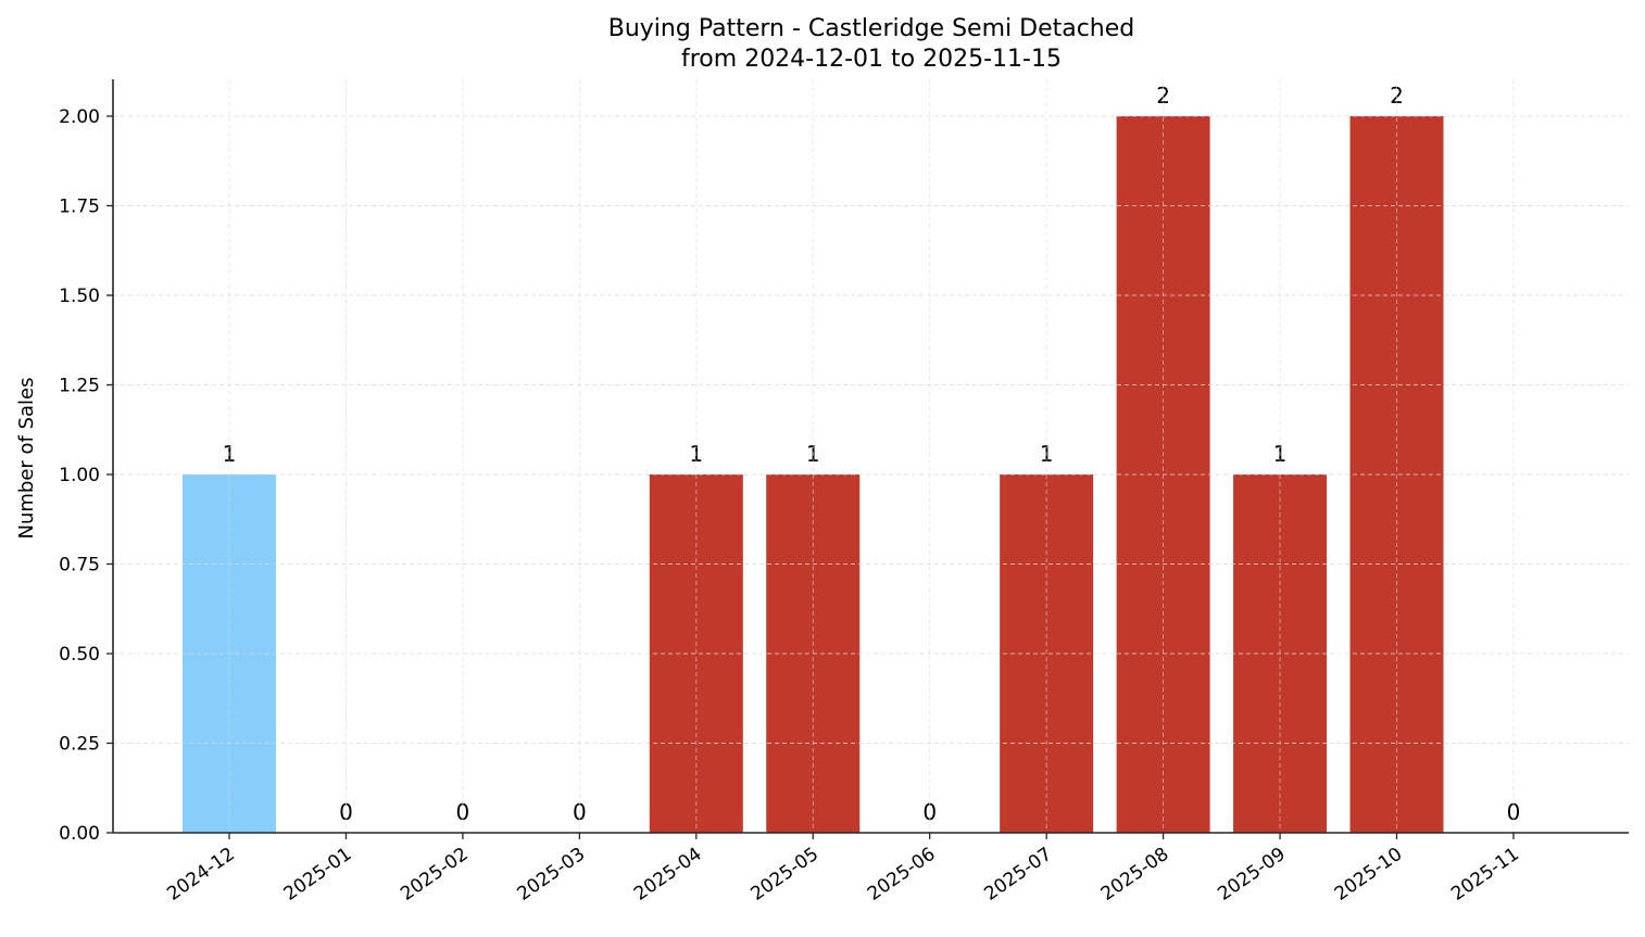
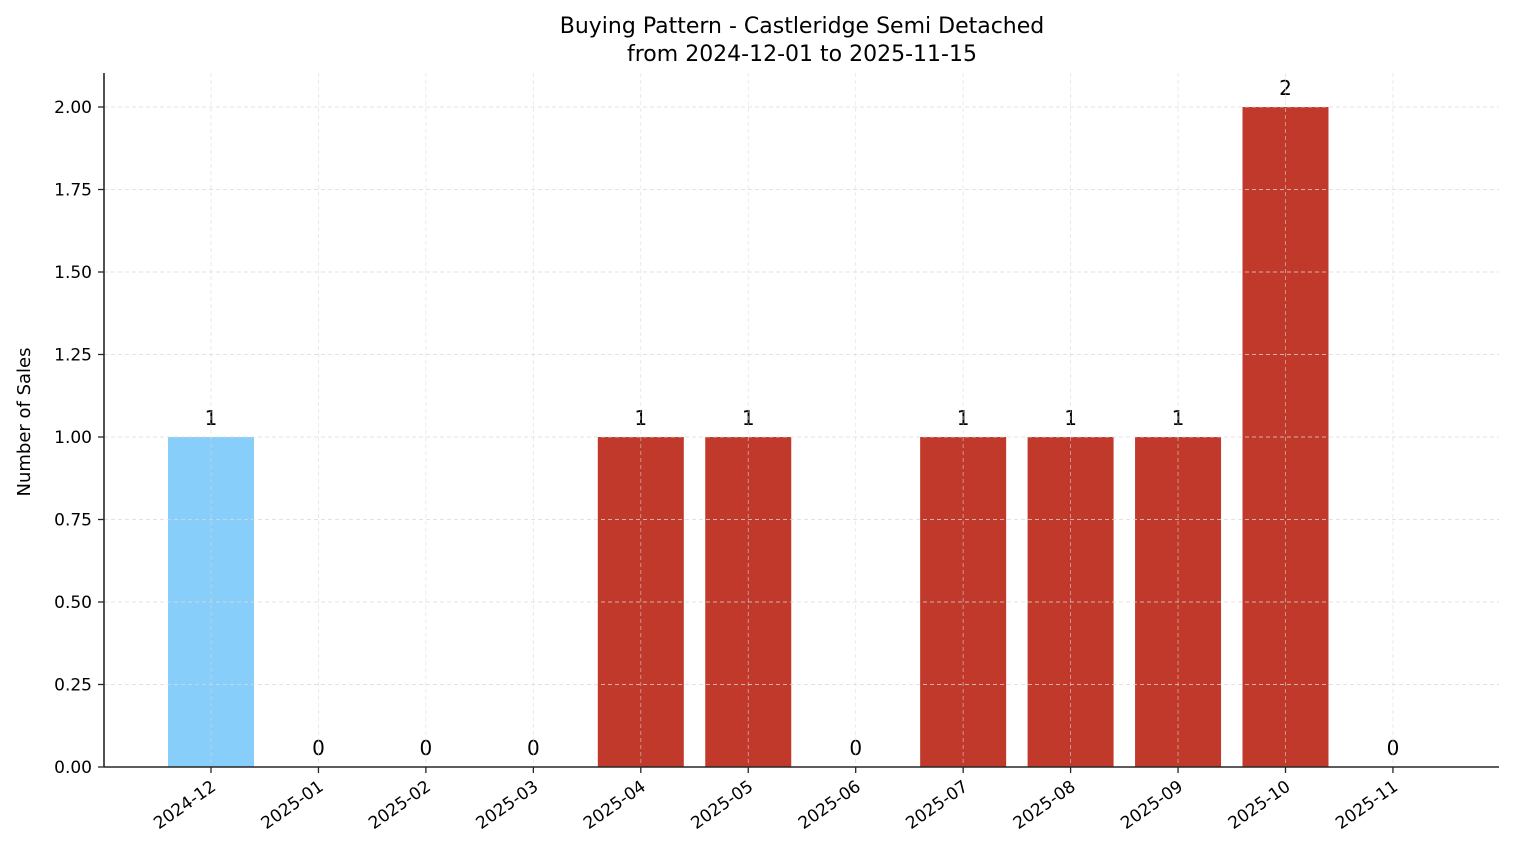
2025-08: 2 -> 1
